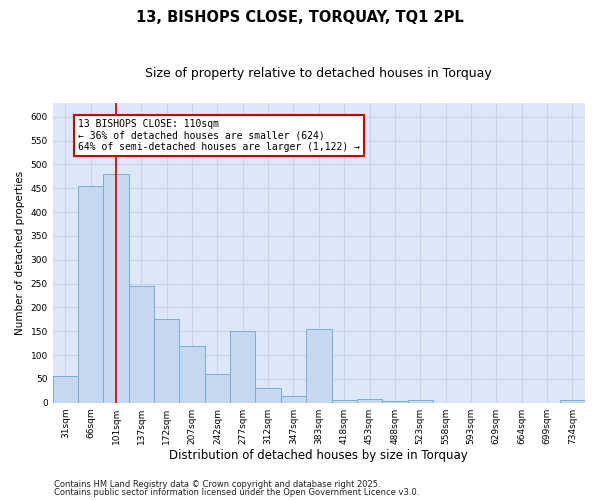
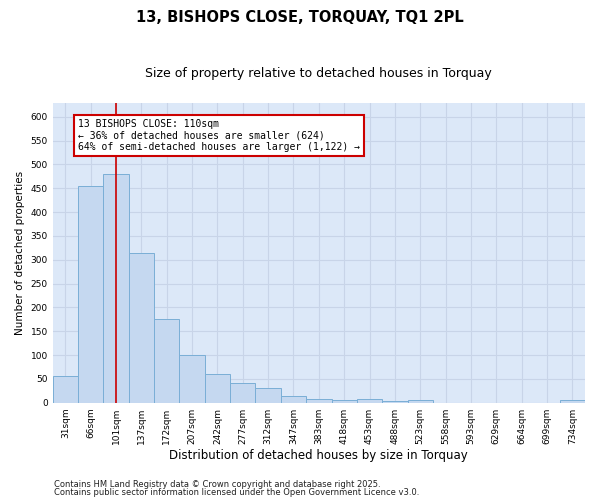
137sqm: 245 -> 315
207sqm: 120 -> 100
277sqm: 150 -> 42
383sqm: 155 -> 8
